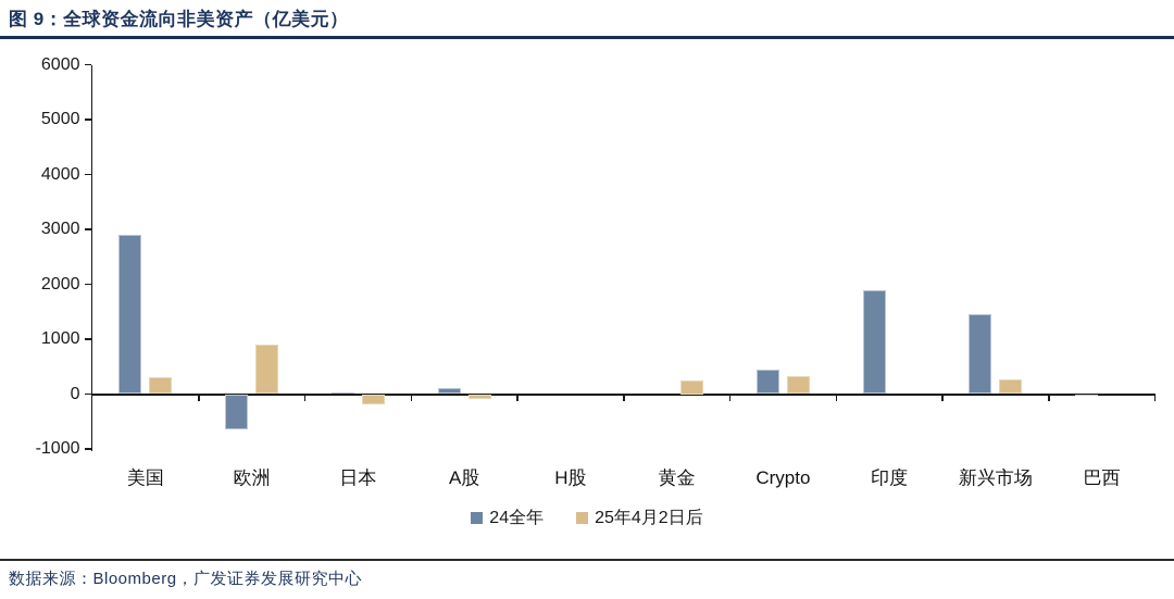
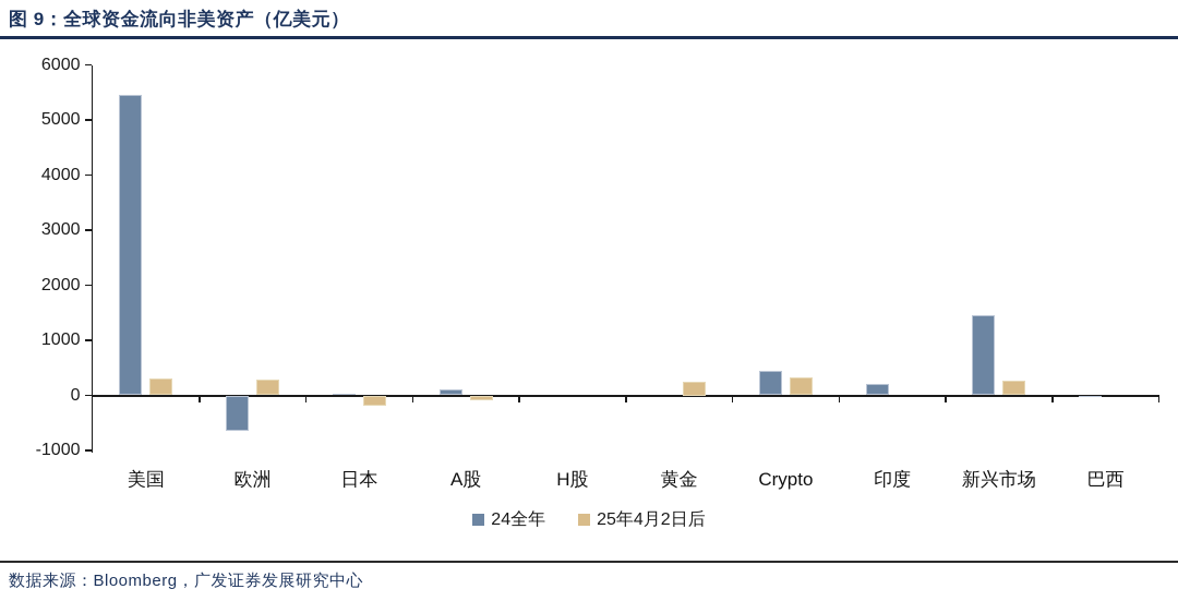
24全年/美国: 2900 -> 5400
25年4月2日后/欧洲: 900 -> 300
24全年/印度: 1900 -> 200
